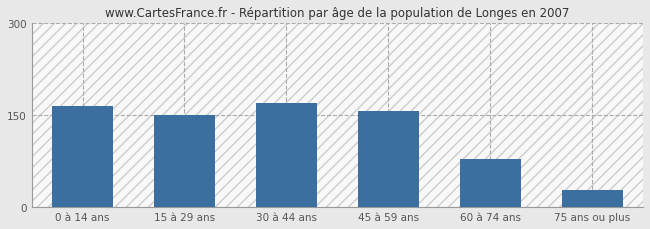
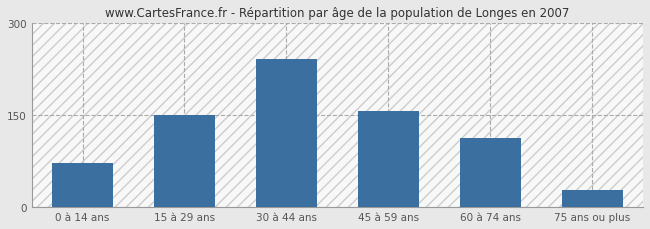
0 à 14 ans: 164 -> 72
30 à 44 ans: 170 -> 242
60 à 74 ans: 78 -> 112
